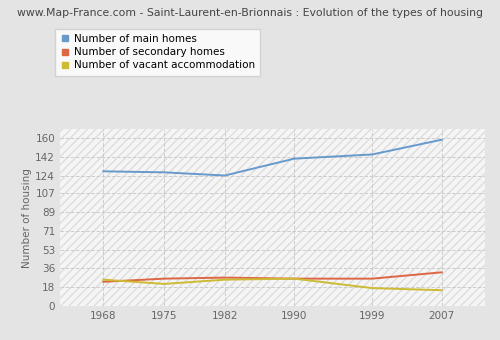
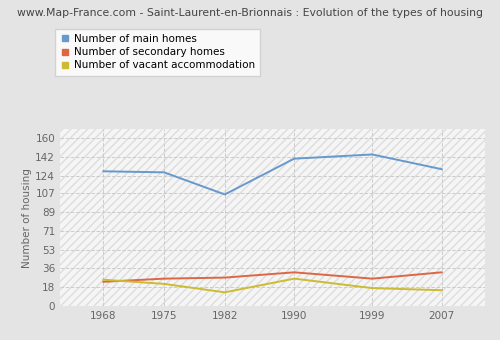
Number of main homes/1982: 124 -> 106
Number of vacant accommodation/1982: 25 -> 13
Number of secondary homes/1990: 26 -> 32
Number of main homes/2007: 158 -> 130
